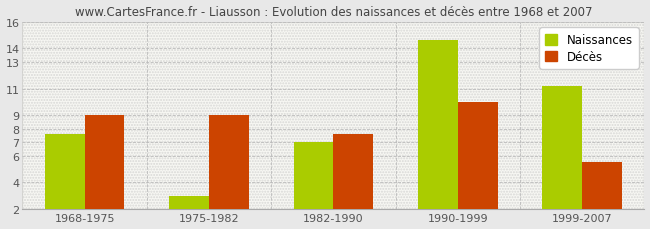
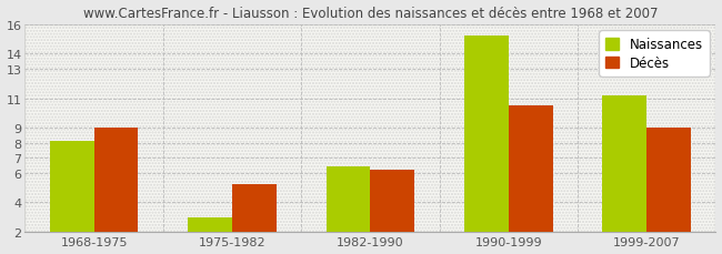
Naissances/1968-1975: 7.6 -> 8.1
Décès/1975-1982: 9.0 -> 5.2
Naissances/1982-1990: 7.0 -> 6.4
Décès/1982-1990: 7.6 -> 6.2
Naissances/1990-1999: 14.6 -> 15.2
Décès/1990-1999: 10.0 -> 10.5
Décès/1999-2007: 5.5 -> 9.0
